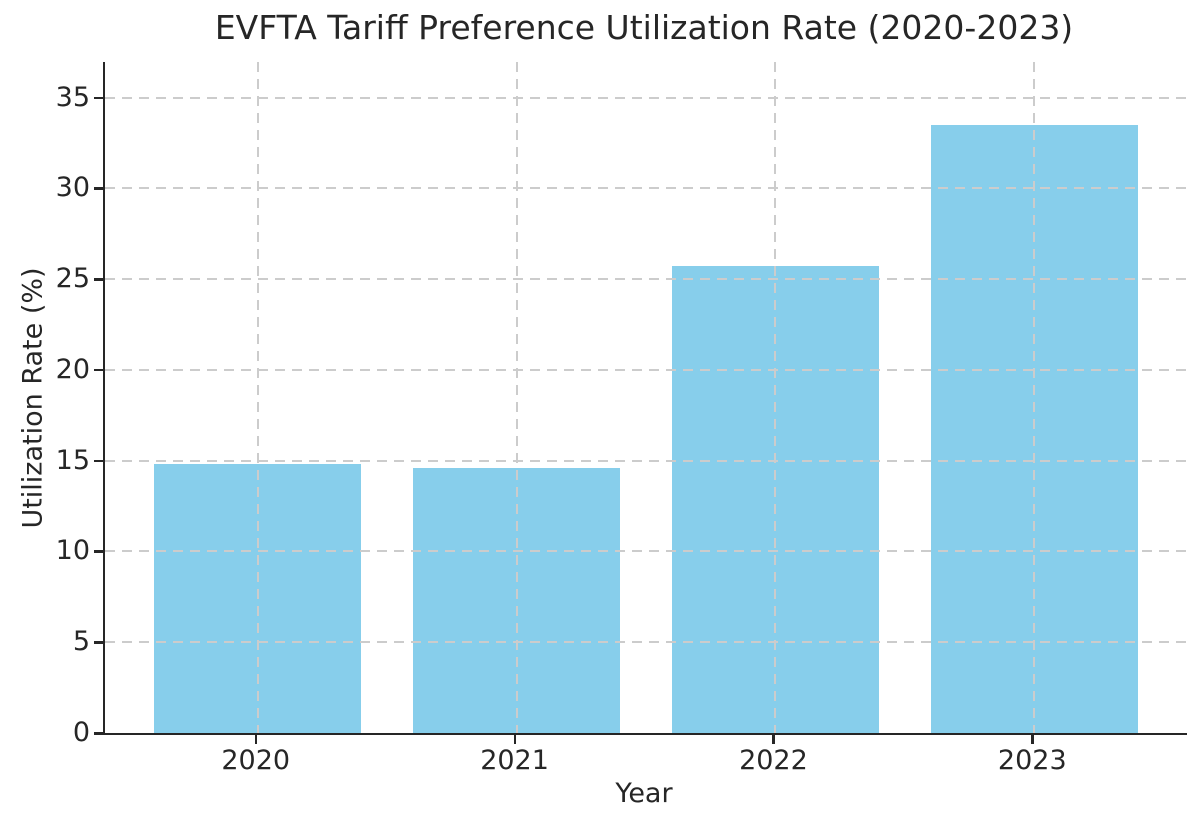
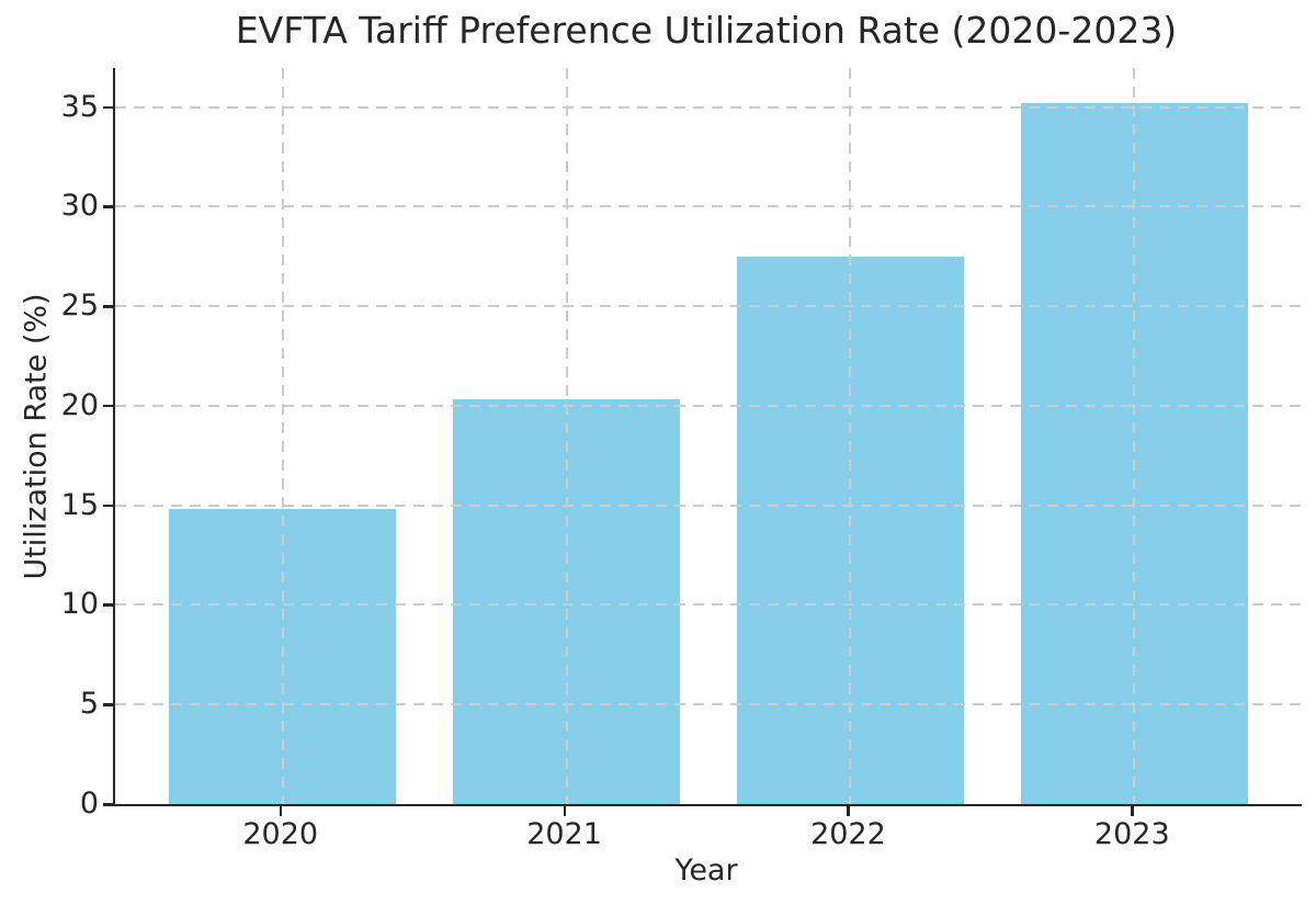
2021: 14.6 -> 20.3
2022: 25.7 -> 27.5
2023: 33.5 -> 35.2
